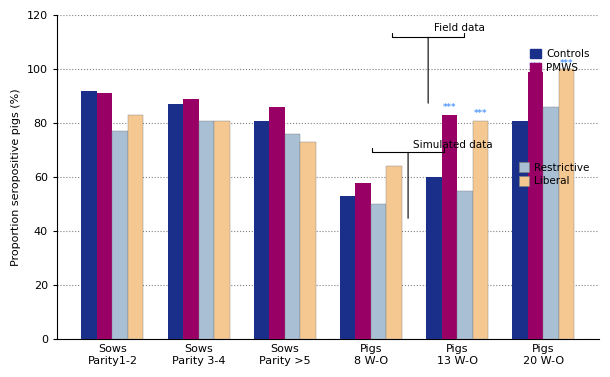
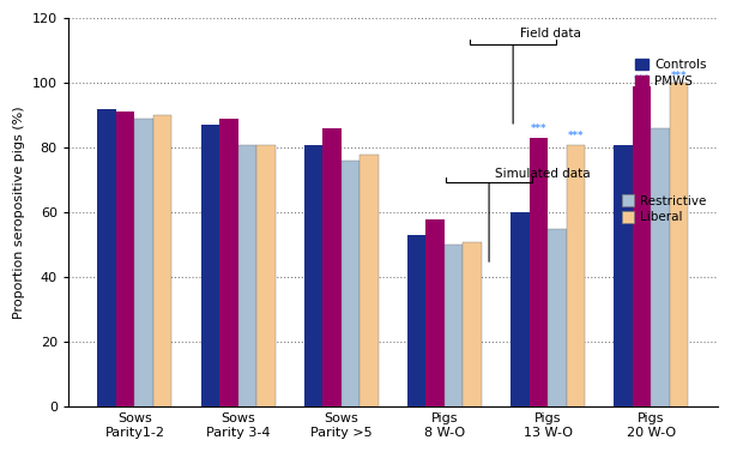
Restrictive/Sows Parity1-2: 77 -> 89
Liberal/Sows Parity1-2: 83 -> 90
Liberal/Sows Parity >5: 73 -> 78
Liberal/Pigs 8 W-O: 64 -> 51
